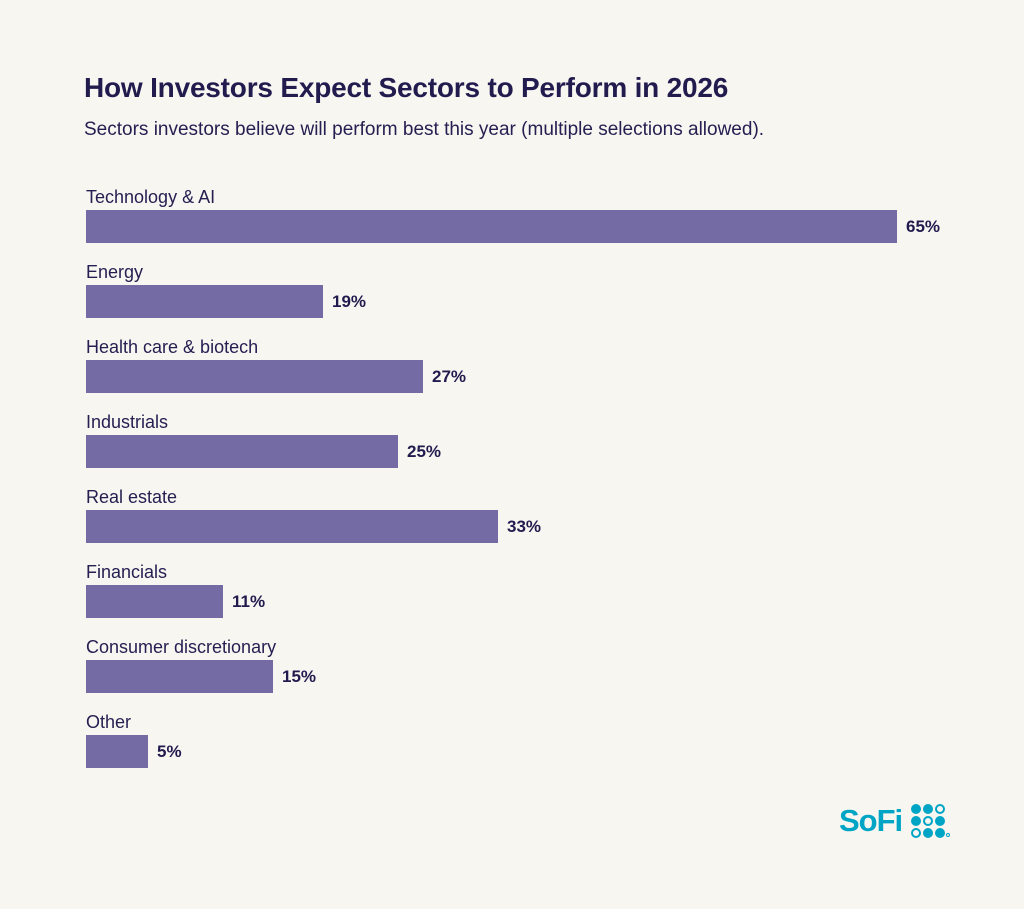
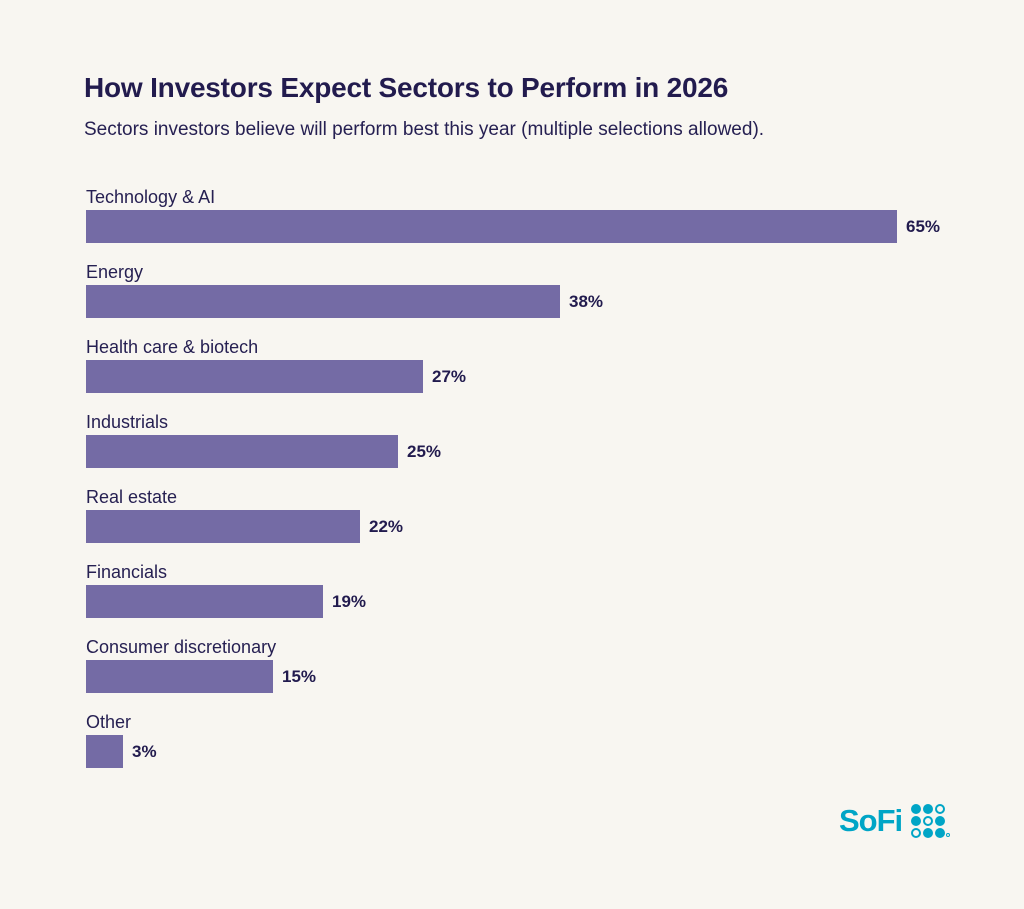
Energy: 19% -> 38%
Real estate: 33% -> 22%
Financials: 11% -> 19%
Other: 5% -> 3%
